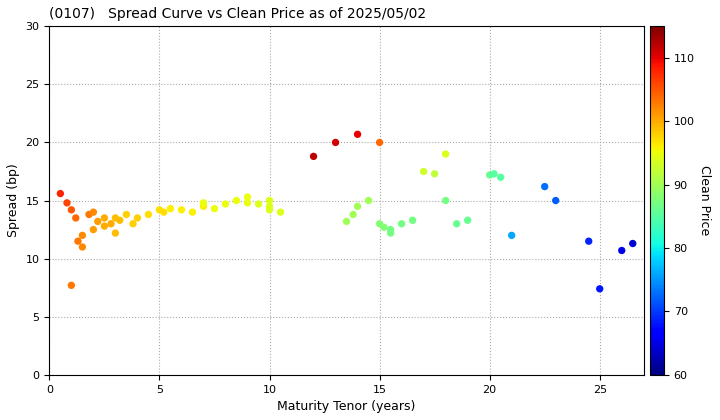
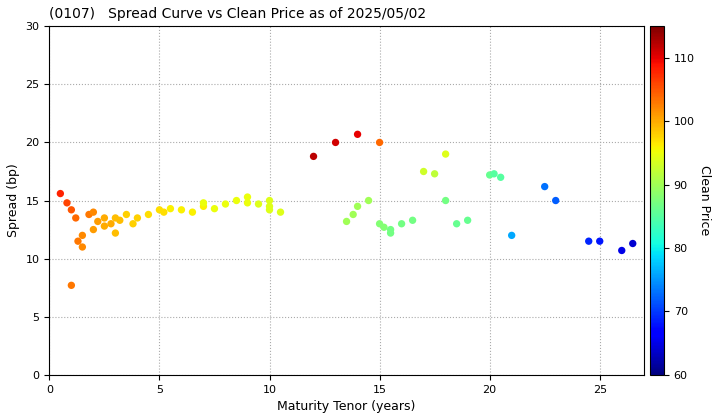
25: 7.4 -> 11.5
